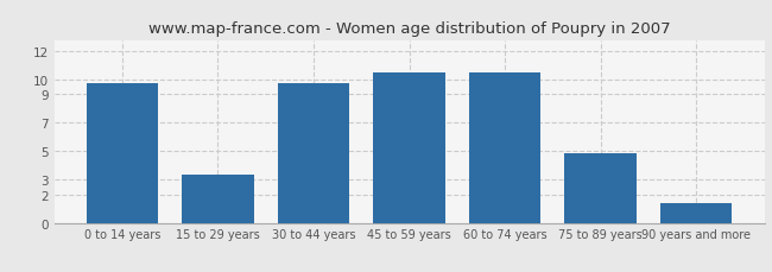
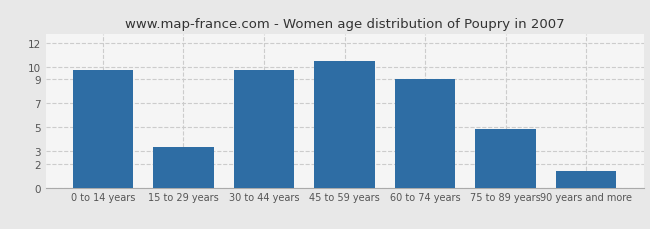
60 to 74 years: 10.5 -> 9.0
